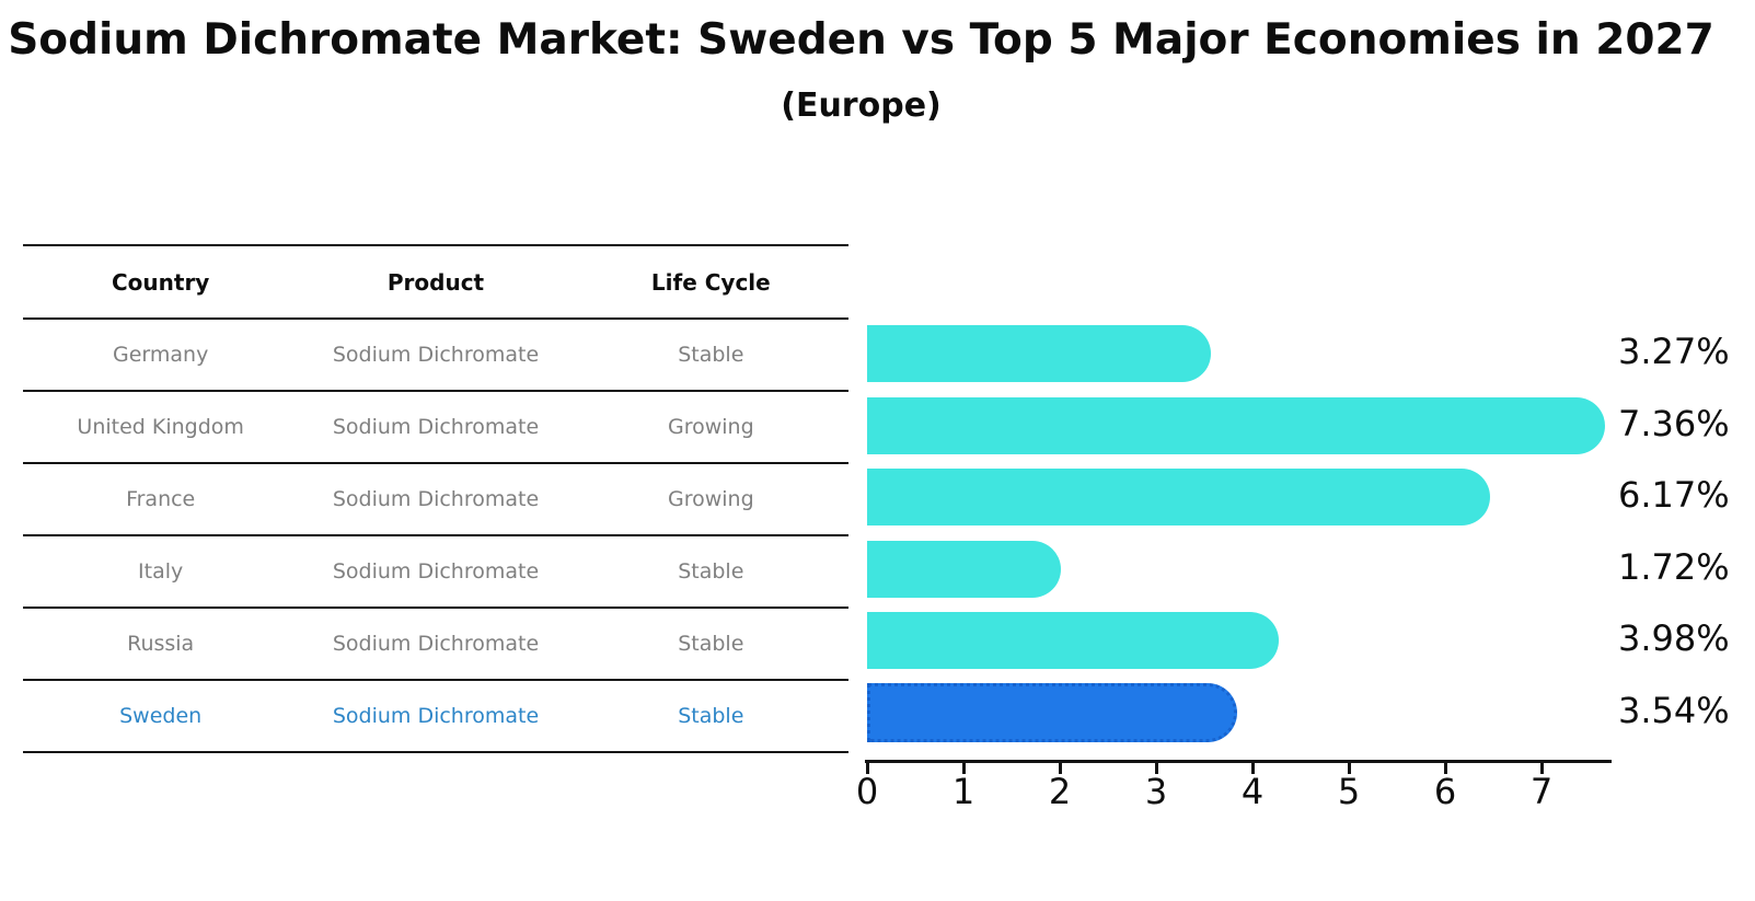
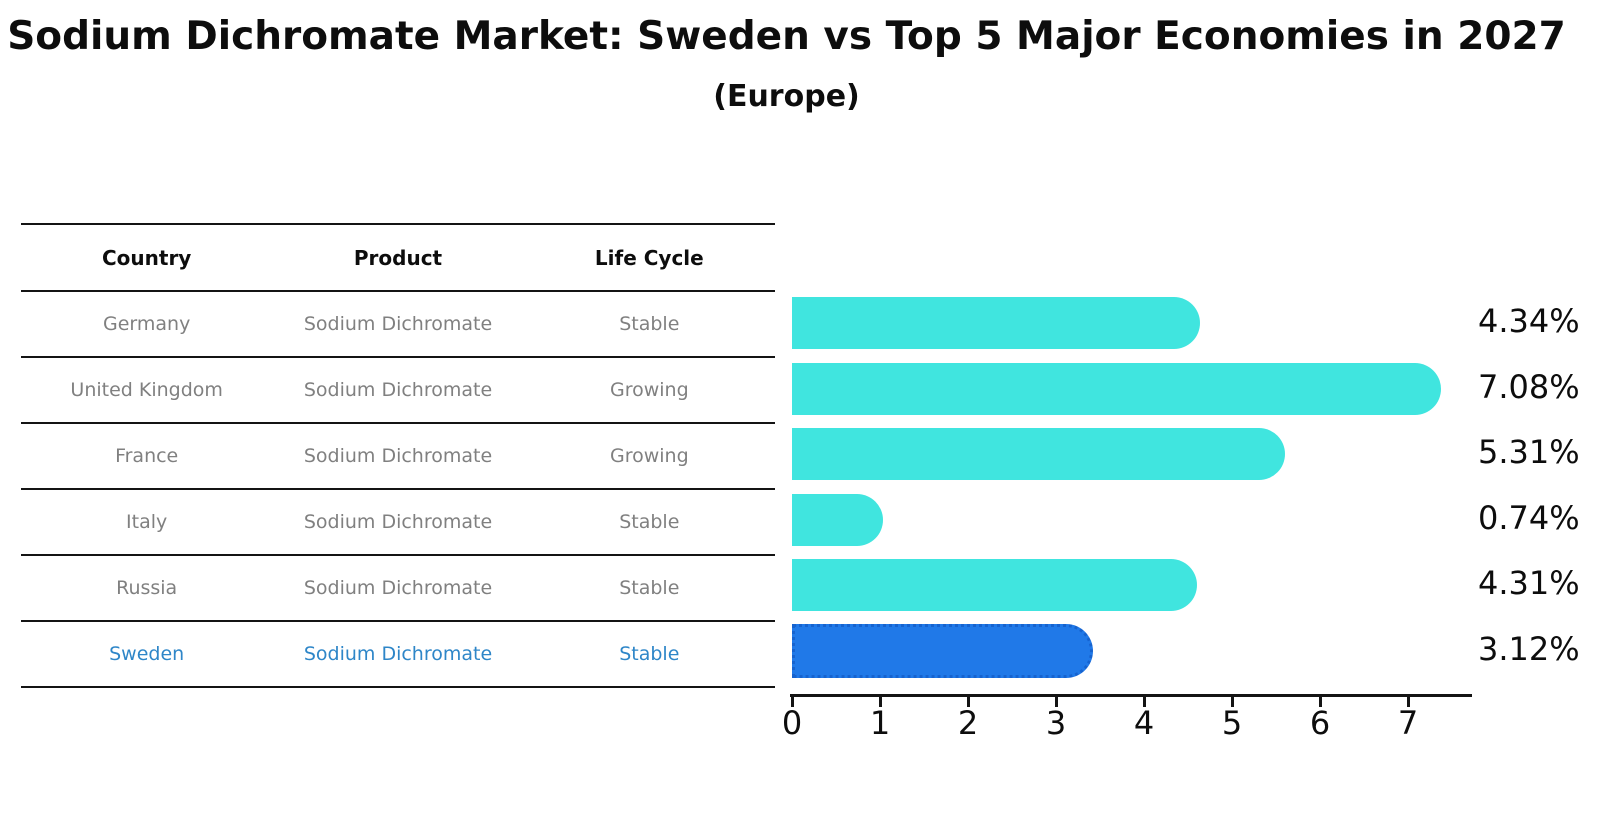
Germany: 3.27% -> 4.34%
United Kingdom: 7.36% -> 7.08%
France: 6.17% -> 5.31%
Italy: 1.72% -> 0.74%
Russia: 3.98% -> 4.31%
Sweden: 3.54% -> 3.12%
